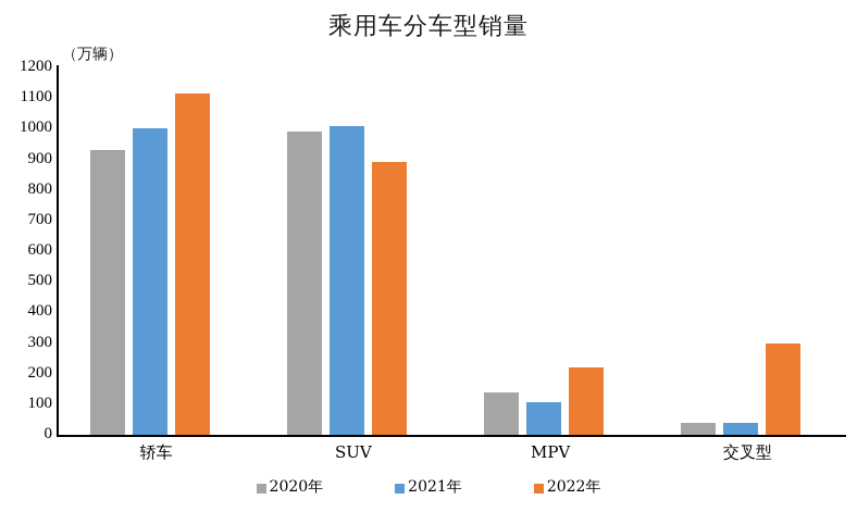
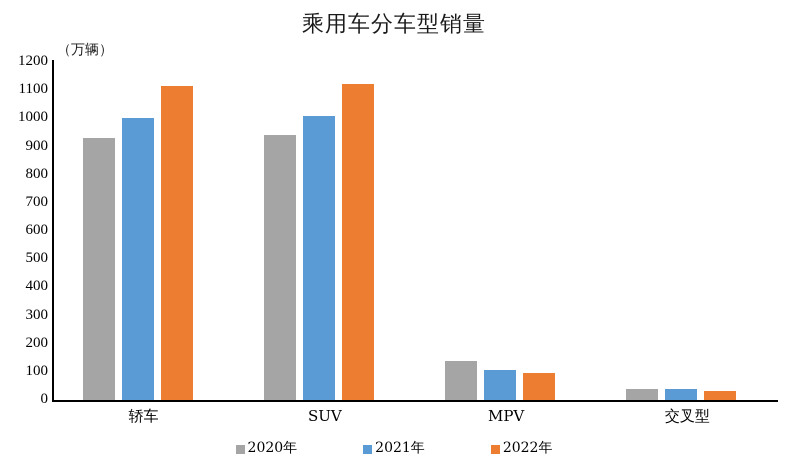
2020年/SUV: 990 -> 940
2022年/SUV: 890 -> 1120
2022年/MPV: 220 -> 100
2022年/交叉型: 300 -> 30
